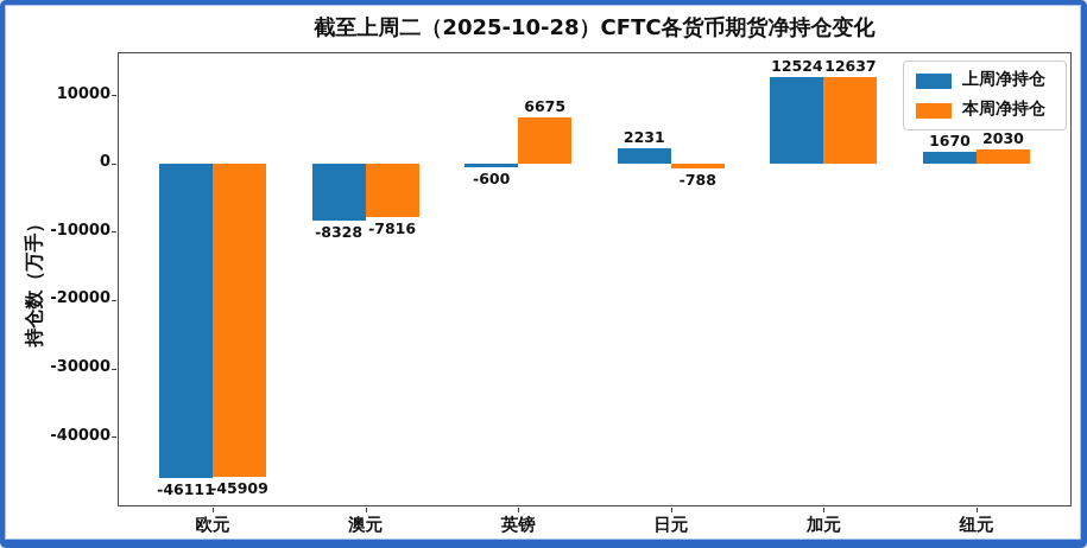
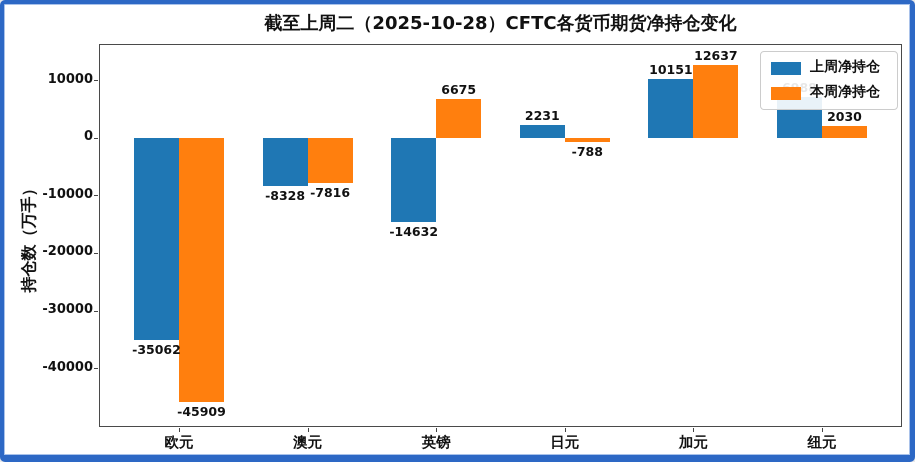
上周净持仓/欧元: -46111 -> -35062
上周净持仓/英镑: -600 -> -14632
上周净持仓/加元: 12524 -> 10151
上周净持仓/纽元: 1670 -> 6988
